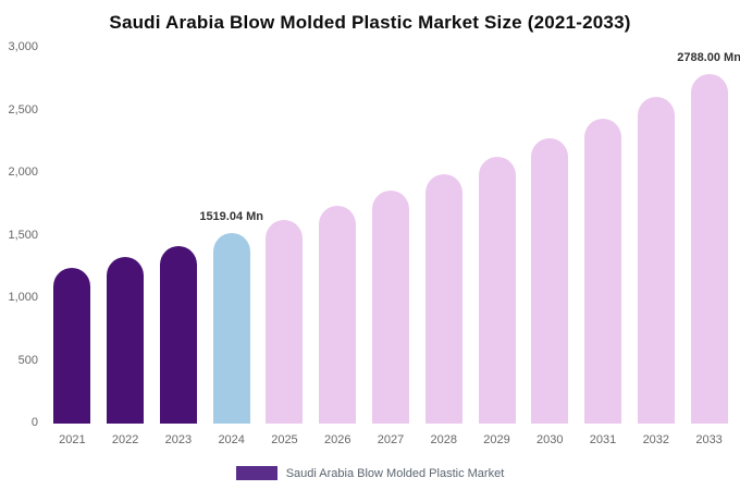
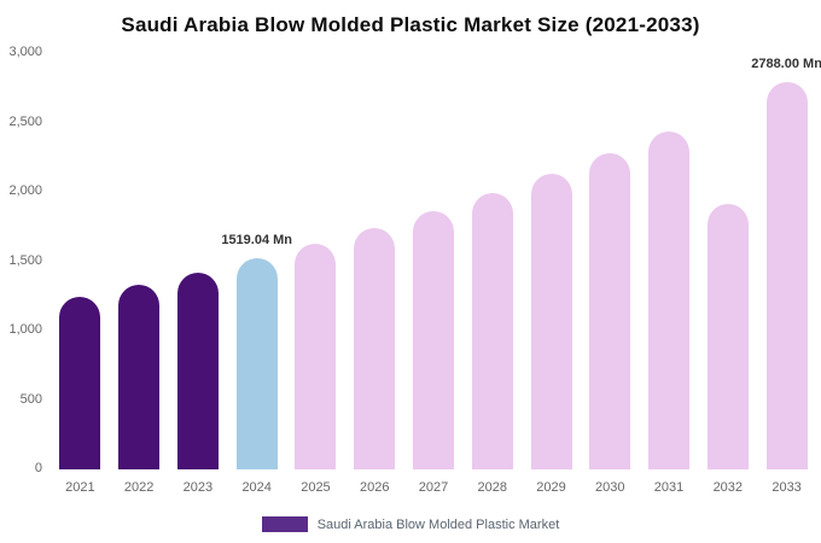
2032: 2610 -> 1910
